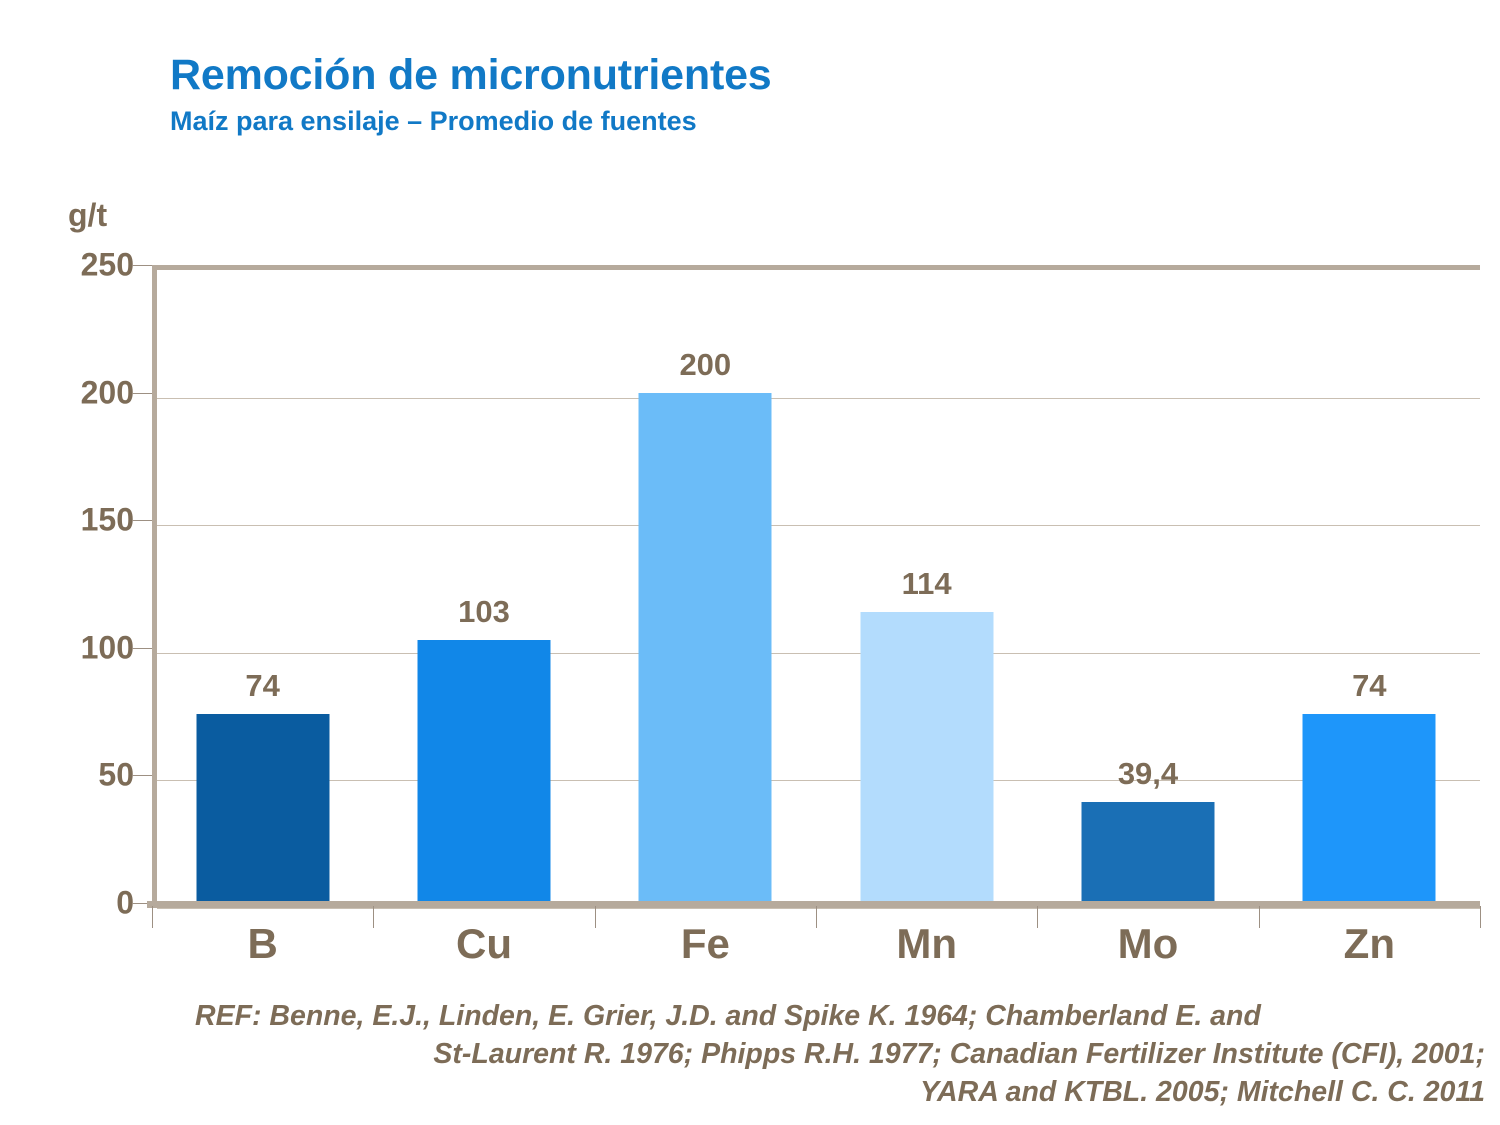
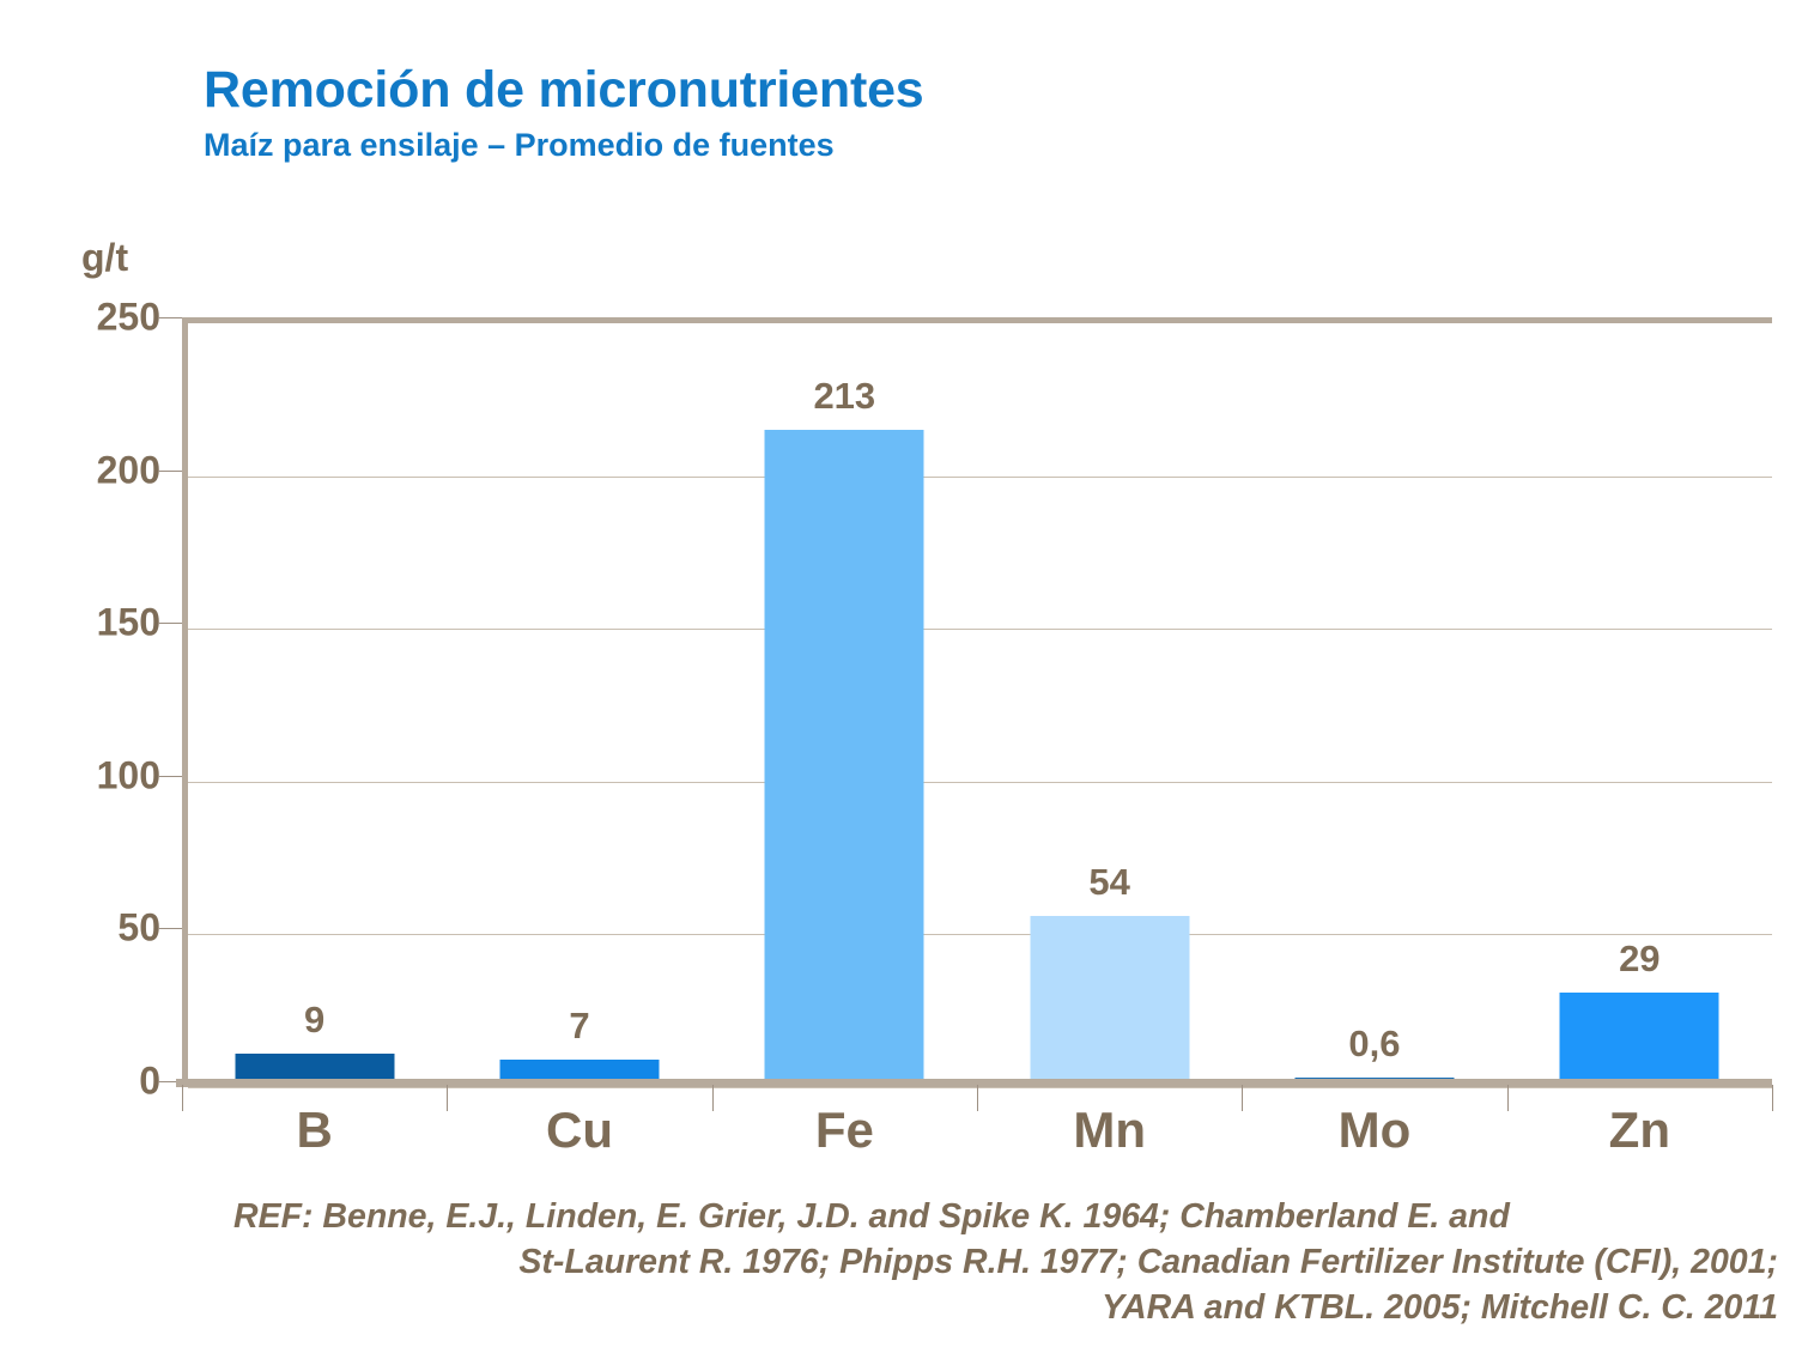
B: 74 -> 9
Cu: 103 -> 7
Fe: 200 -> 213
Mn: 114 -> 54
Mo: 39,4 -> 0,6
Zn: 74 -> 29
